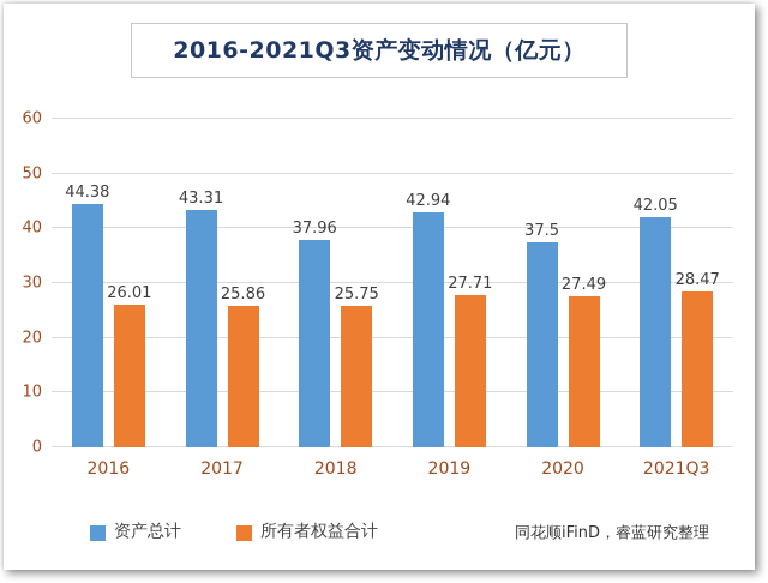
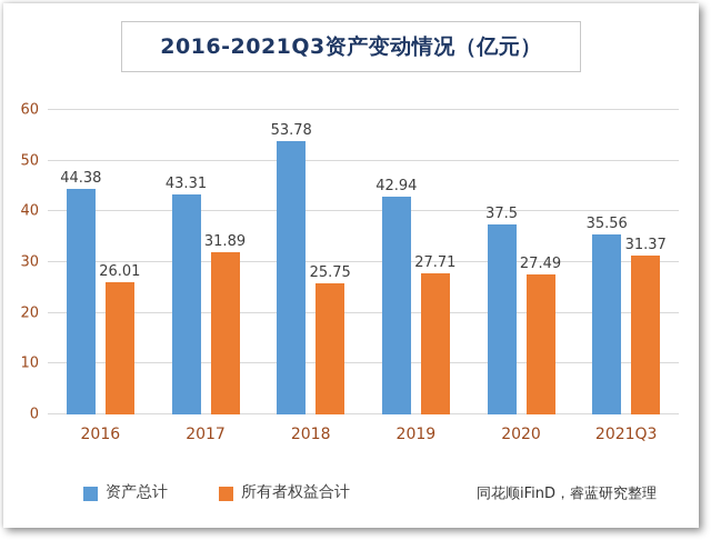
所有者权益合计/2017: 25.86 -> 31.89
资产总计/2018: 37.96 -> 53.78
资产总计/2021Q3: 42.05 -> 35.56
所有者权益合计/2021Q3: 28.47 -> 31.37
